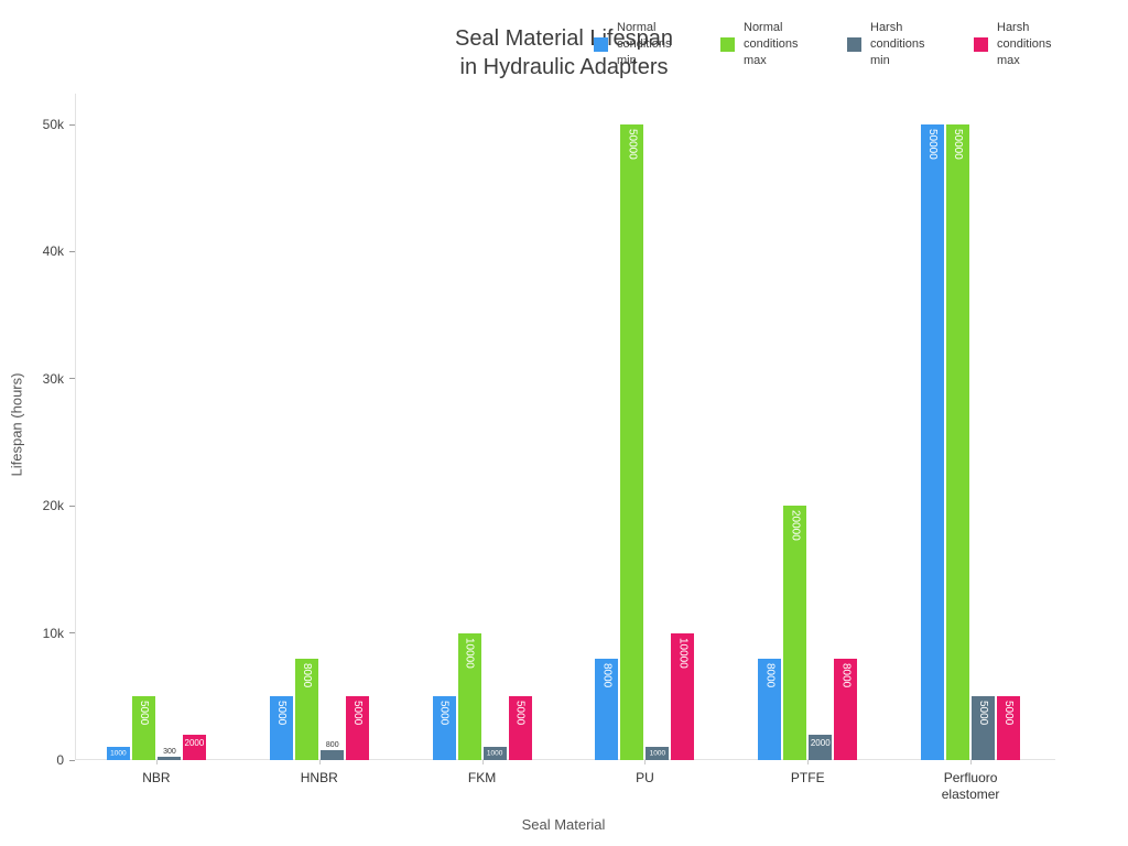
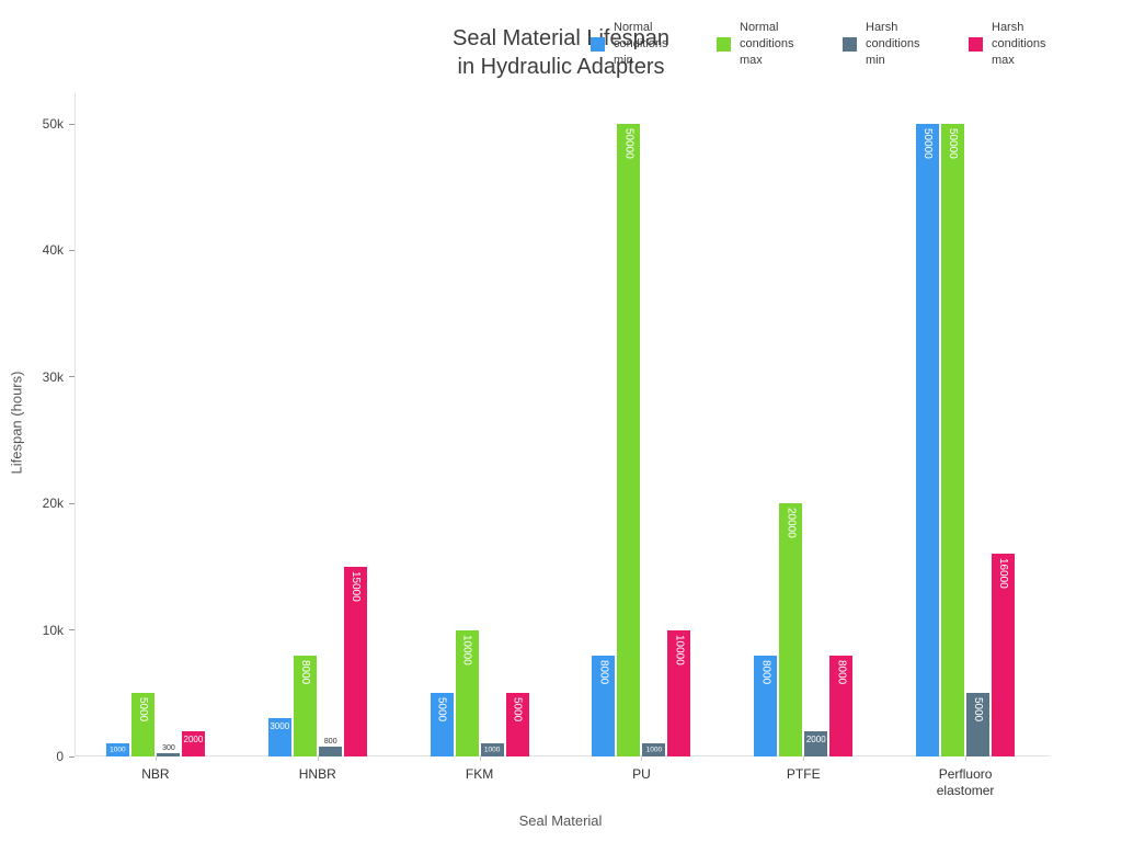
Normal conditions min/HNBR: 5000 -> 3000
Harsh conditions max/HNBR: 5000 -> 15000
Harsh conditions max/Perfluoro elastomer: 5000 -> 16000
